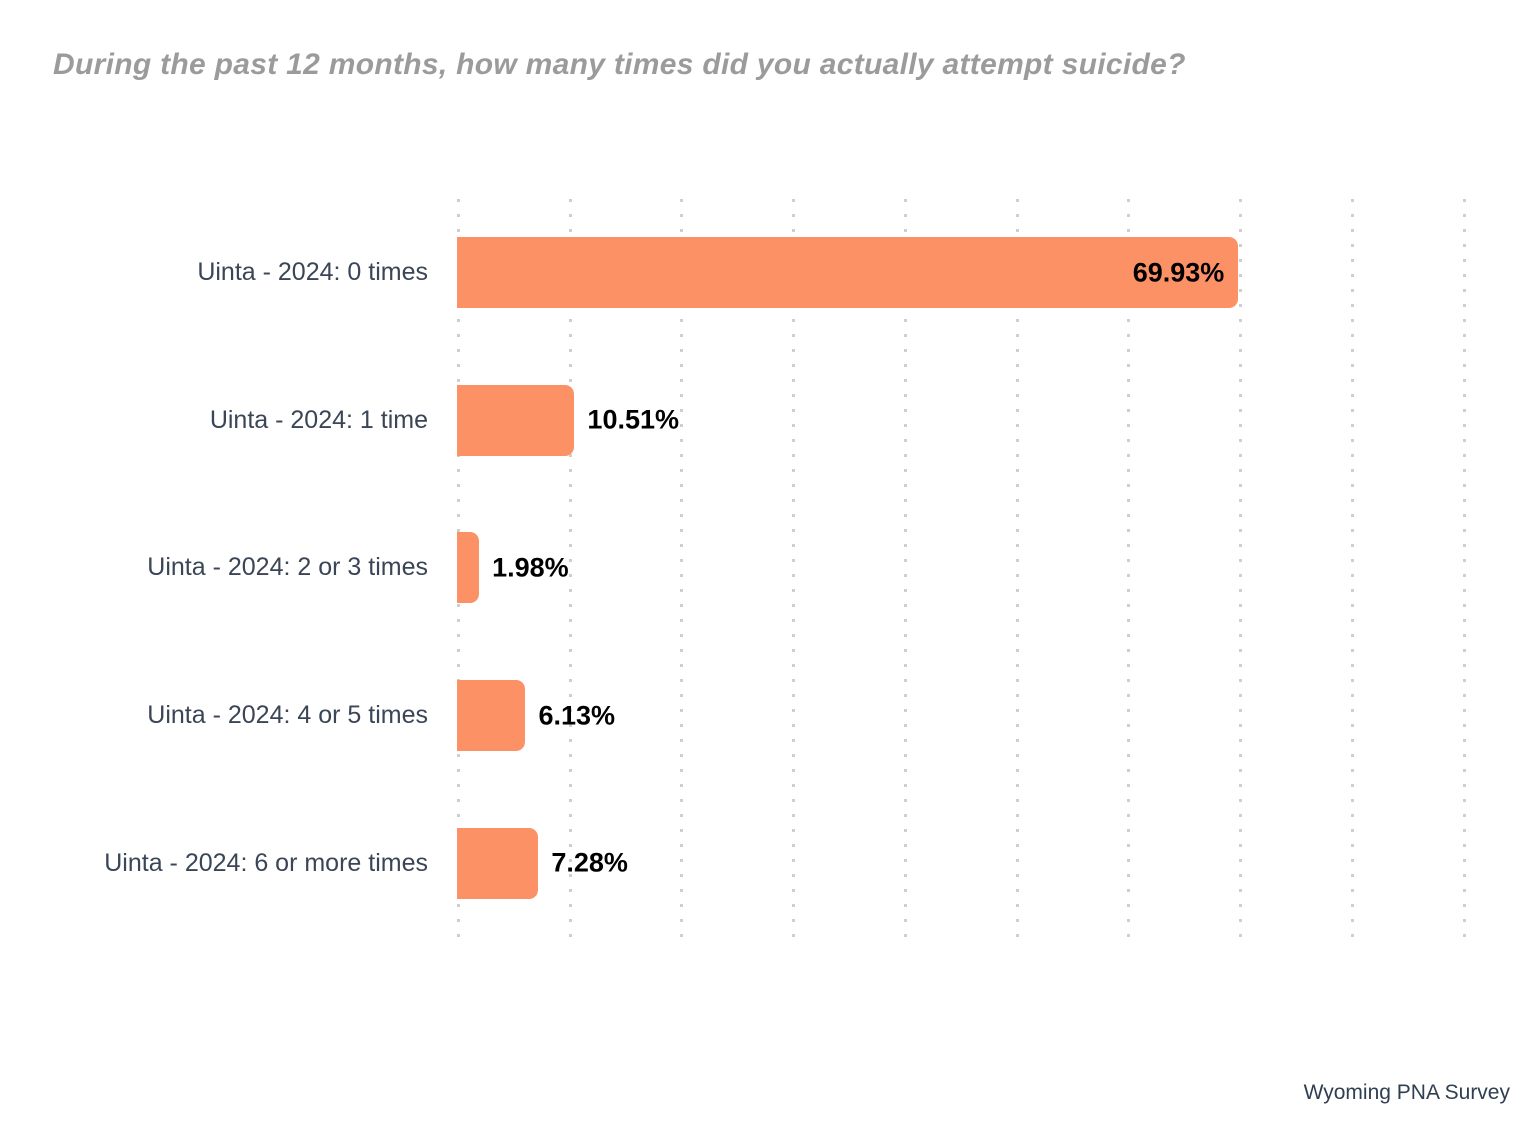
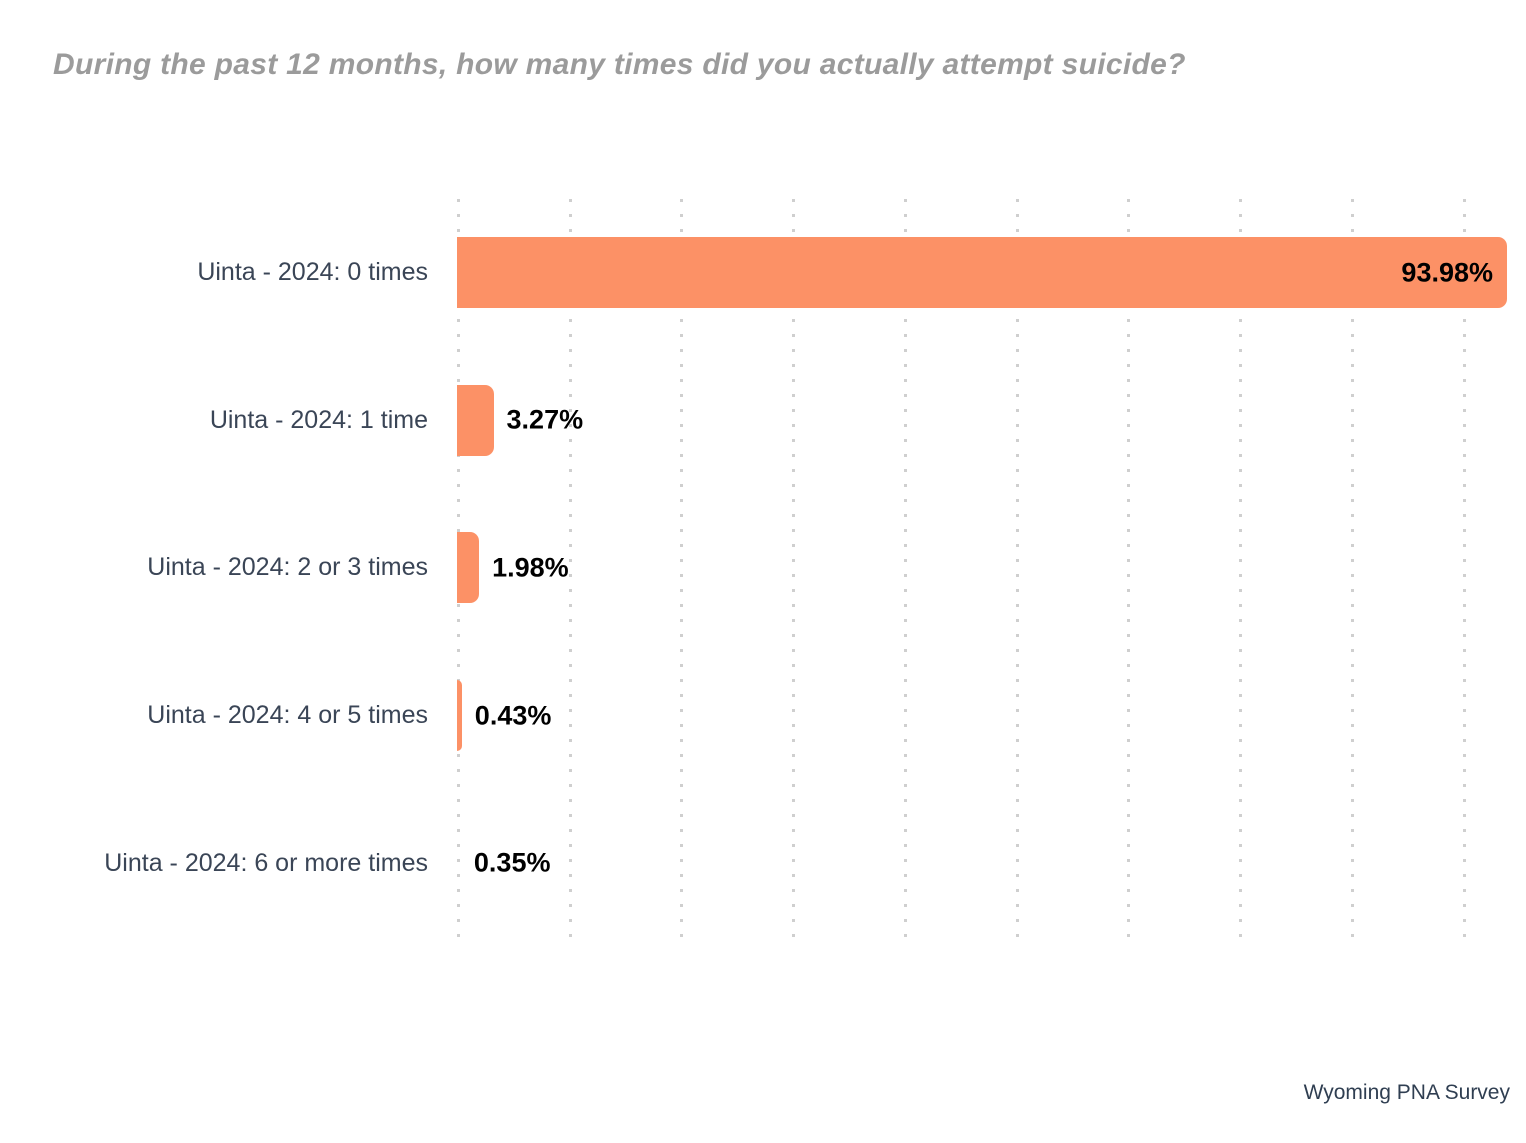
Uinta - 2024: 0 times: 69.93% -> 93.98%
Uinta - 2024: 1 time: 10.51% -> 3.27%
Uinta - 2024: 4 or 5 times: 6.13% -> 0.43%
Uinta - 2024: 6 or more times: 7.28% -> 0.35%
